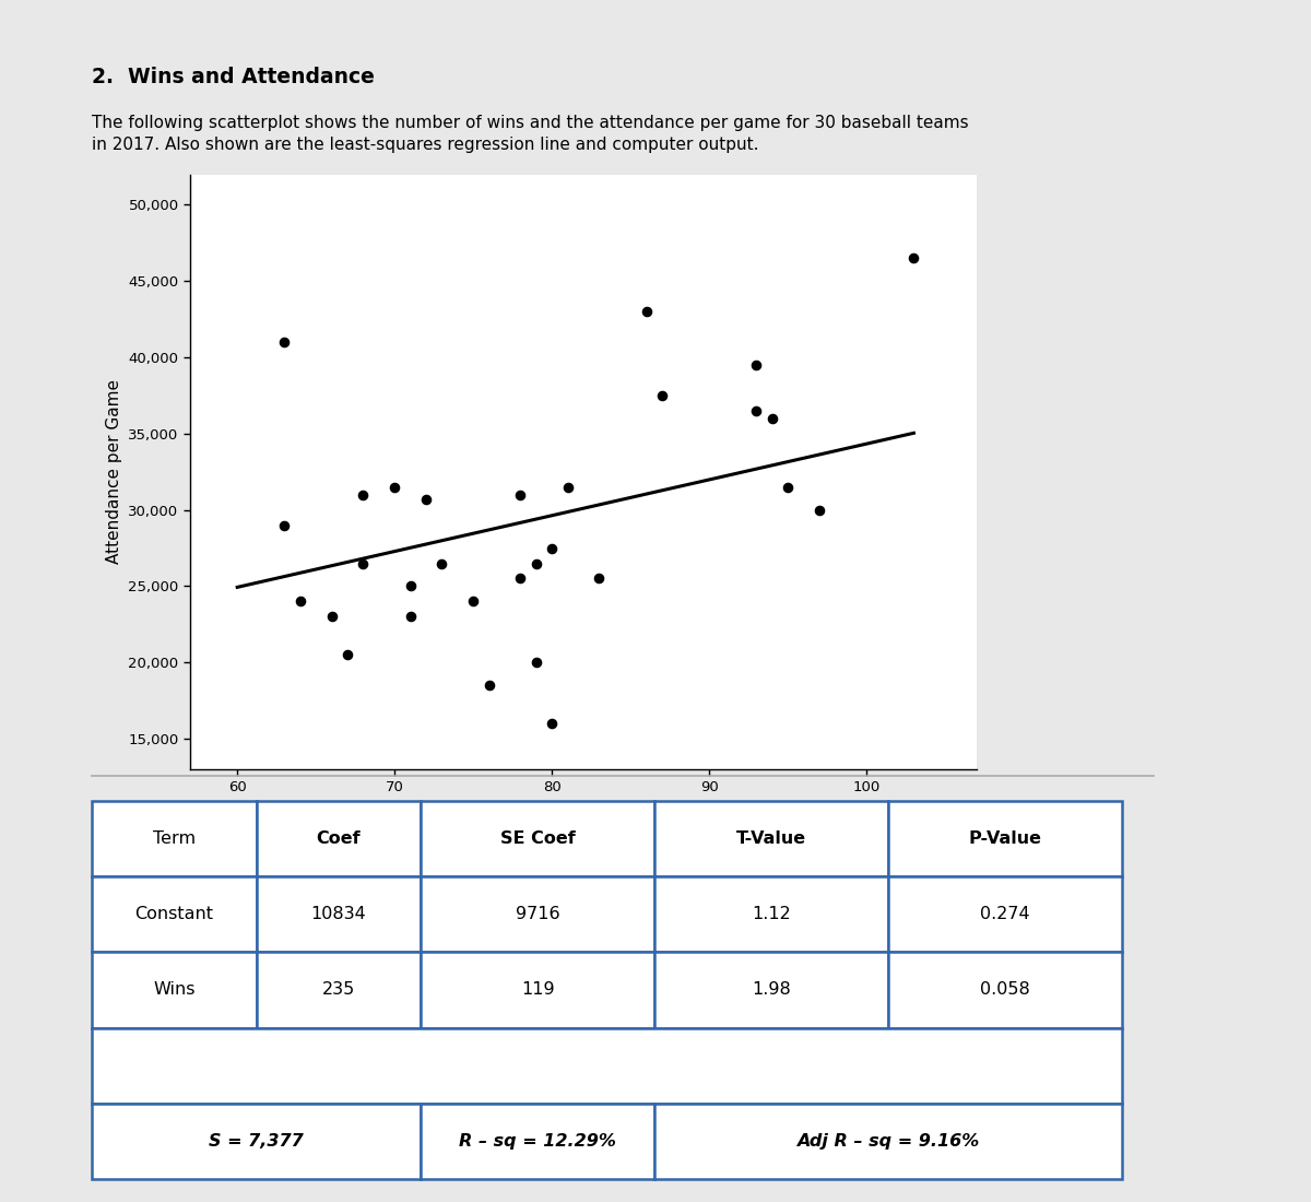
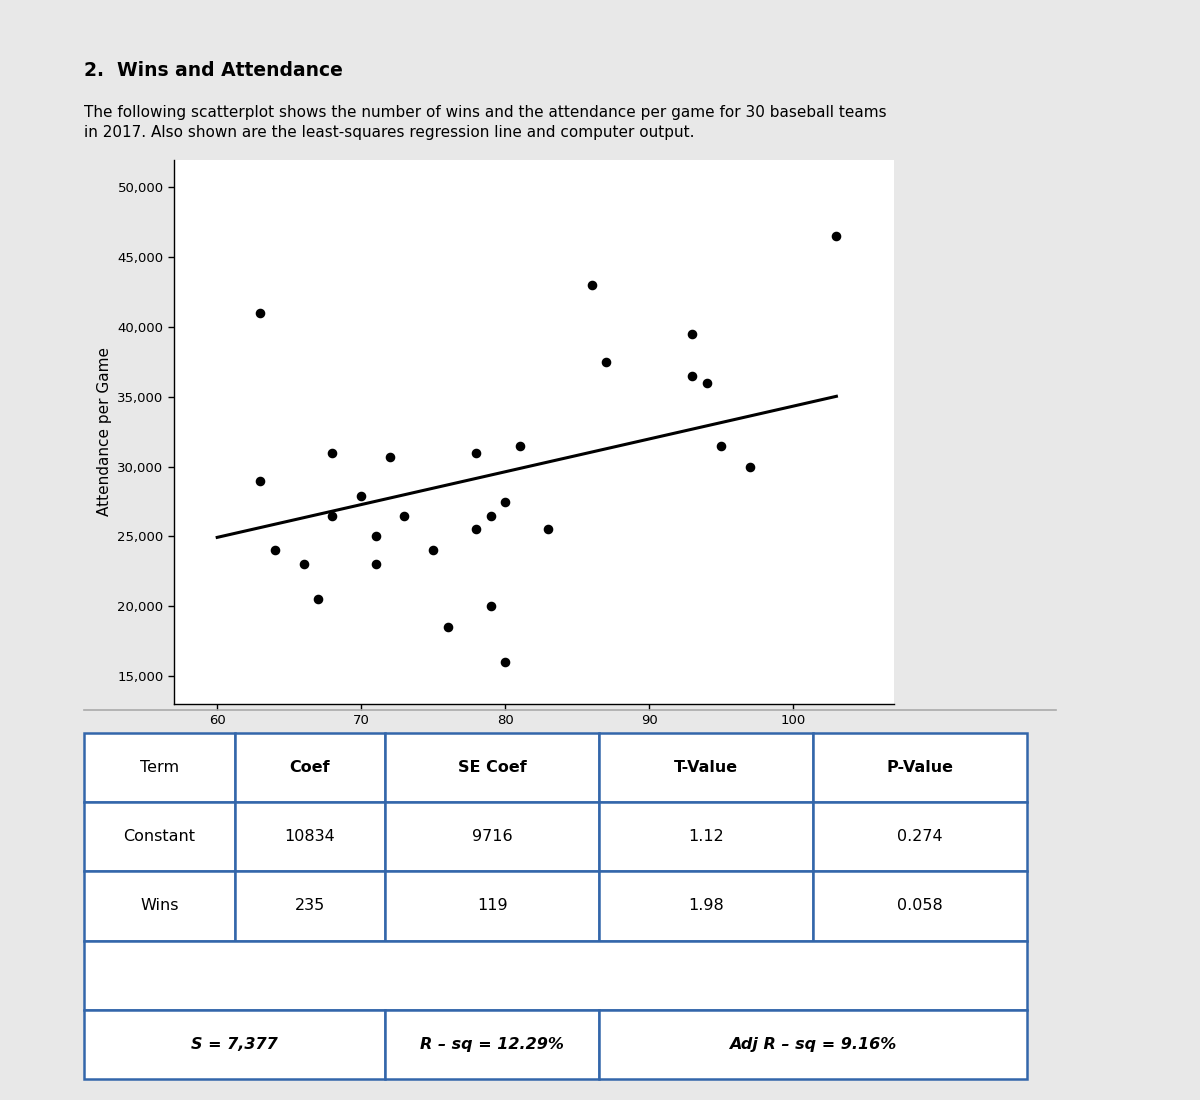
70: 31,500 -> 27,900
